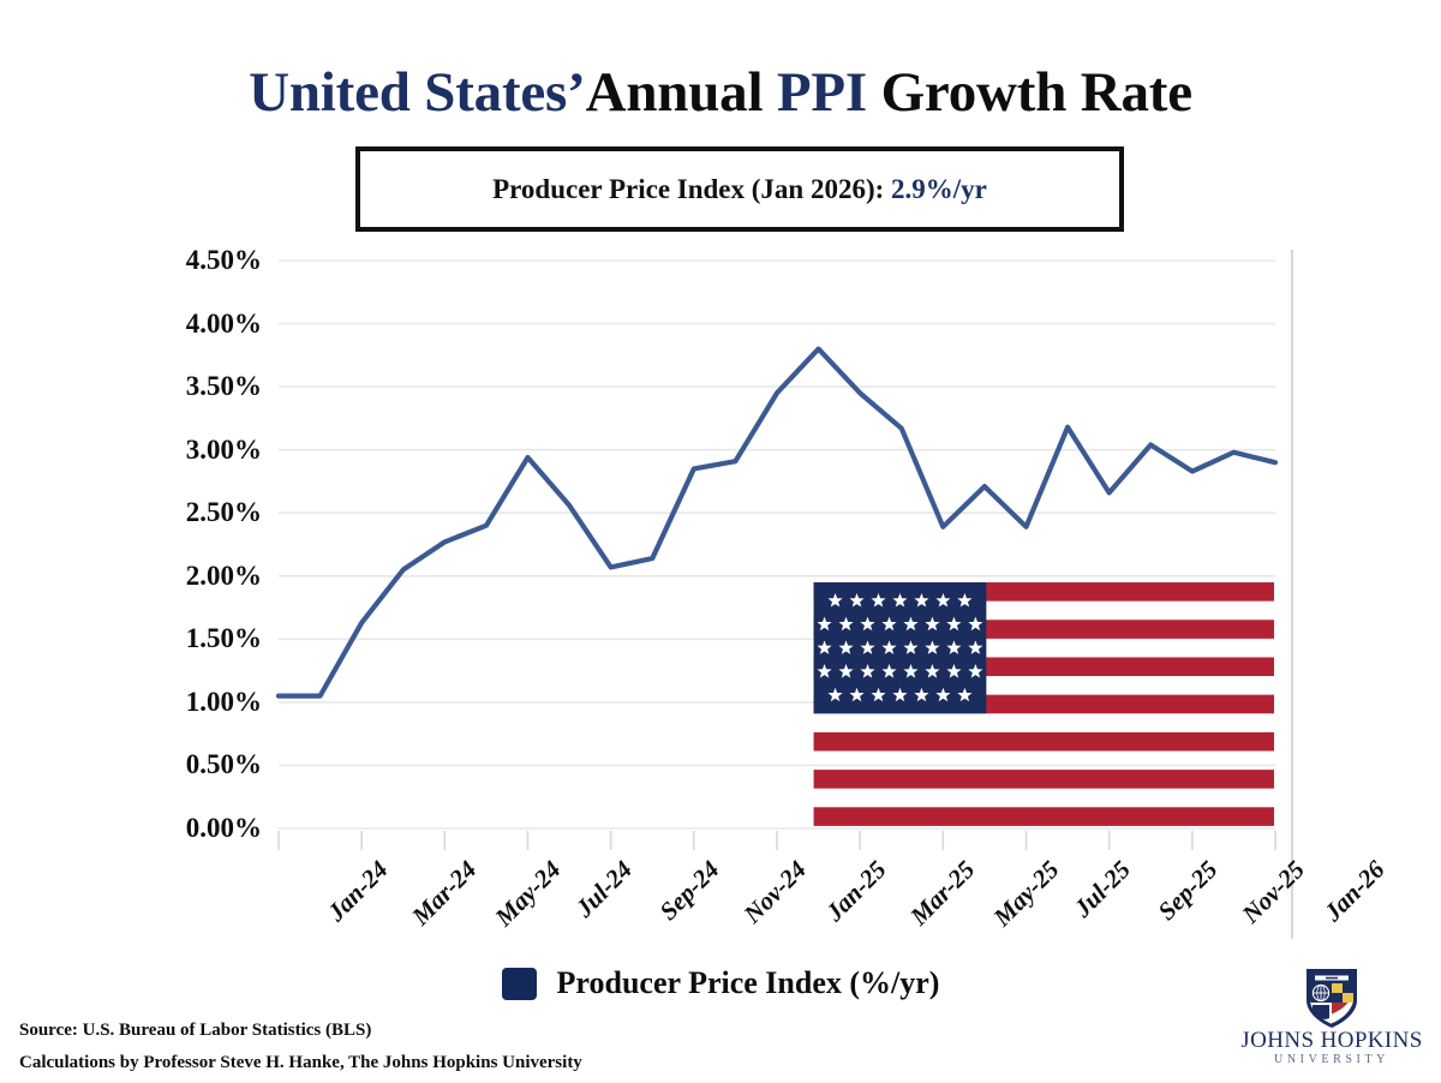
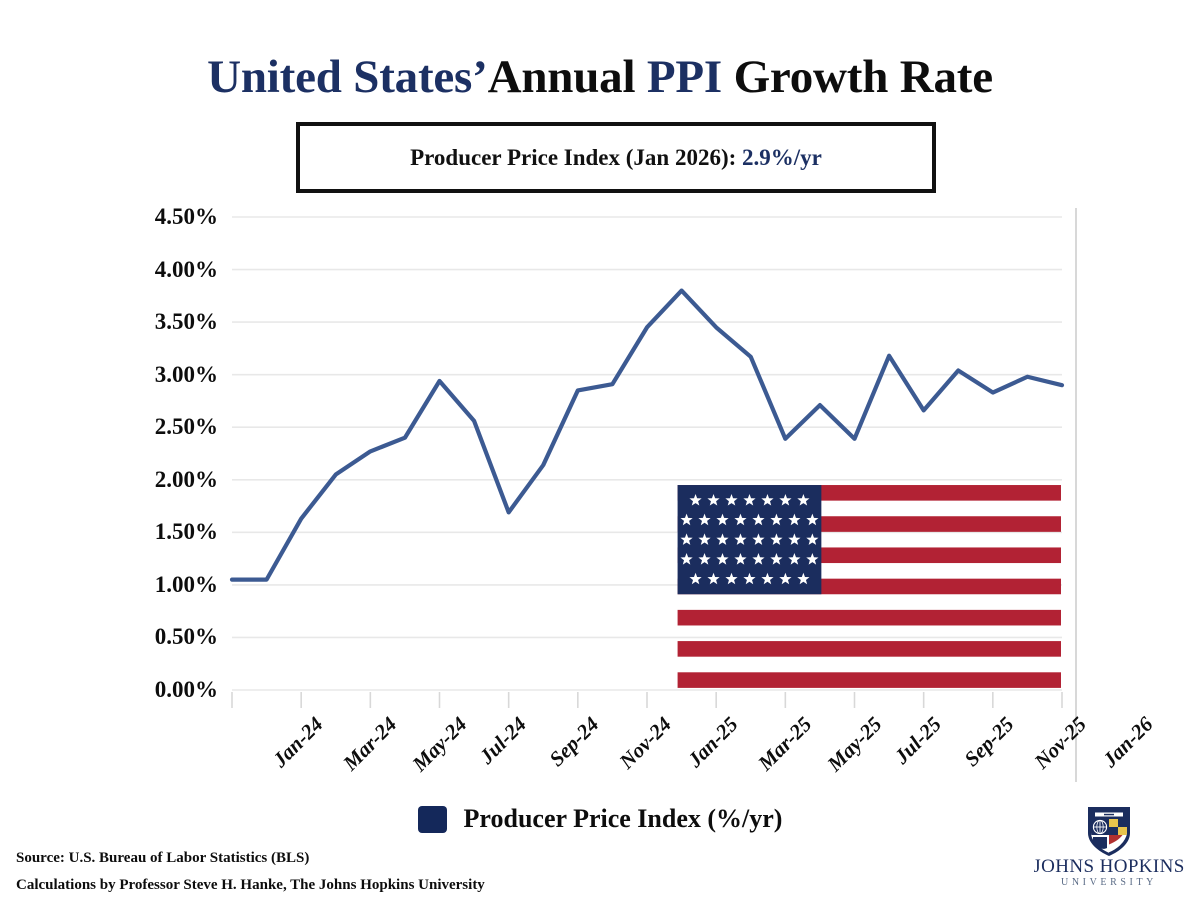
Sep-24: 2.07% -> 1.69%
